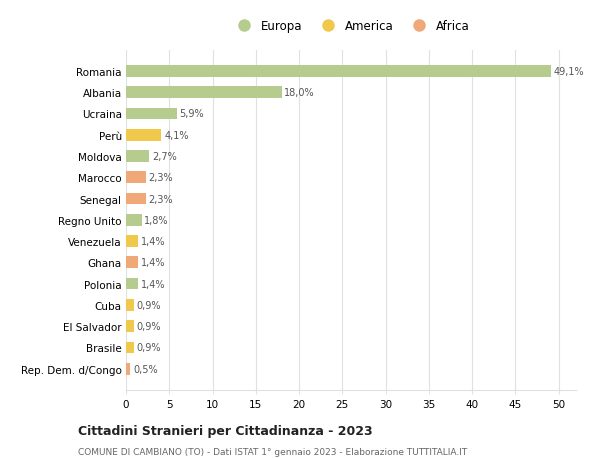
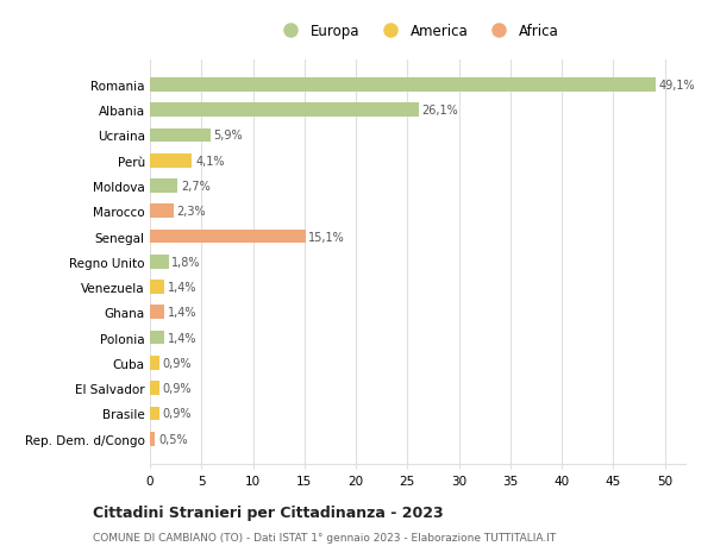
Albania: 18,0% -> 26,1%
Senegal: 2,3% -> 15,1%
